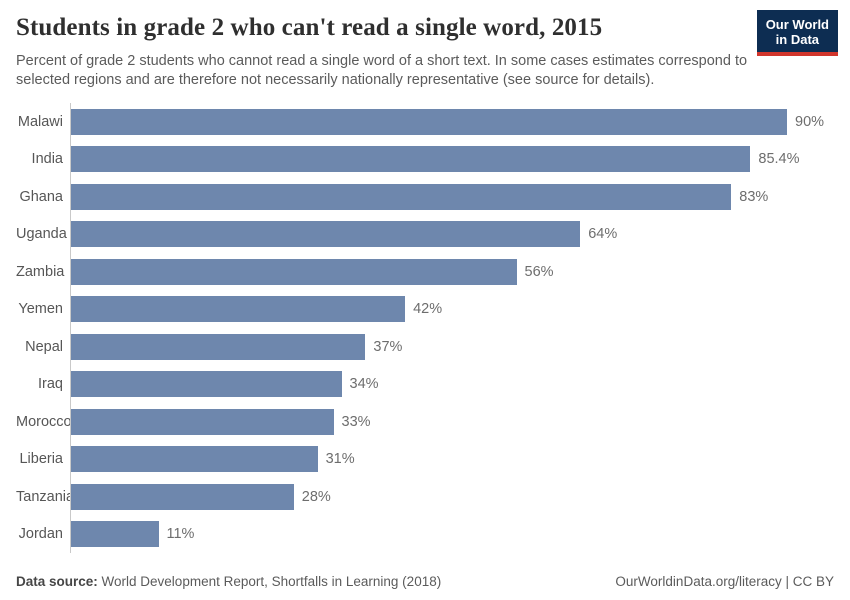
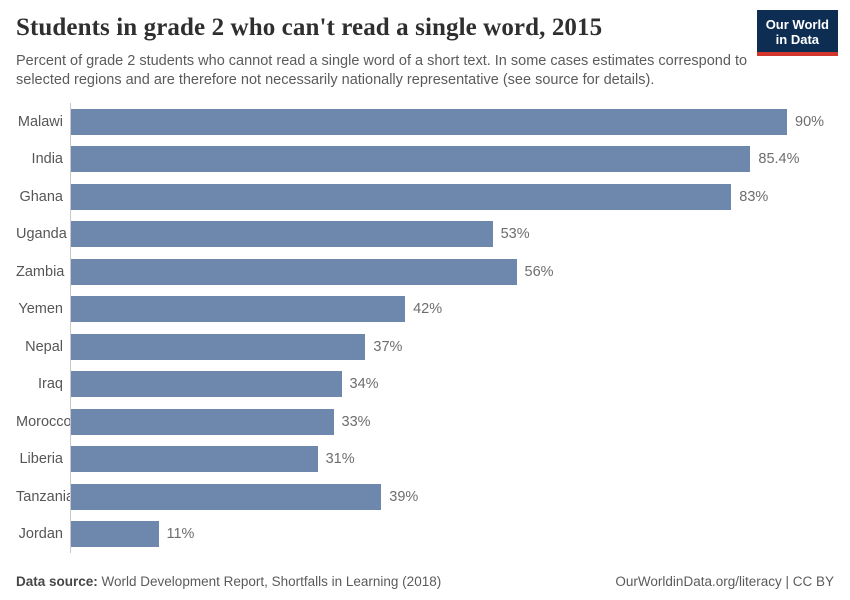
Uganda: 64% -> 53%
Tanzania: 28% -> 39%
